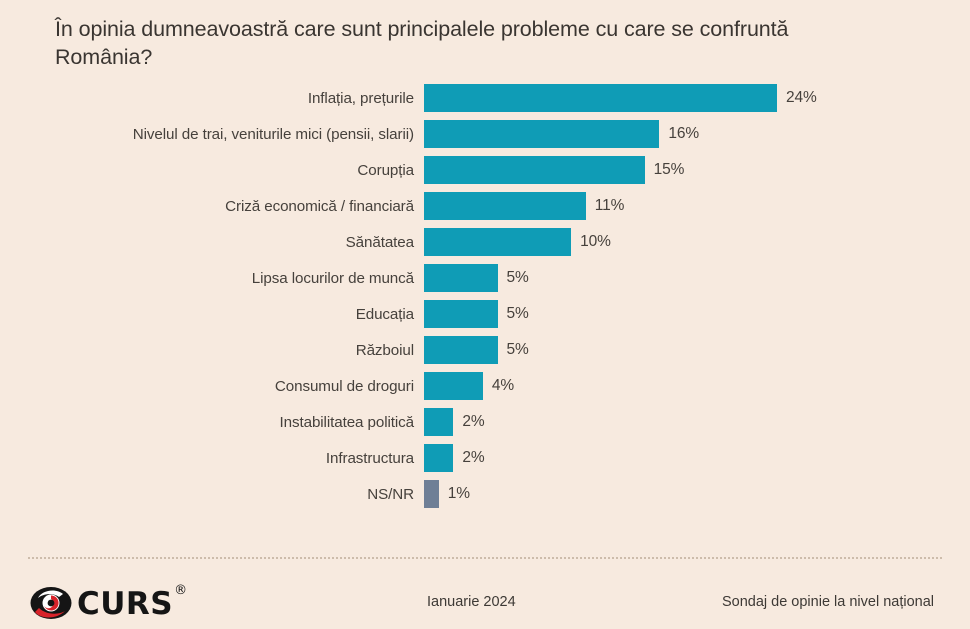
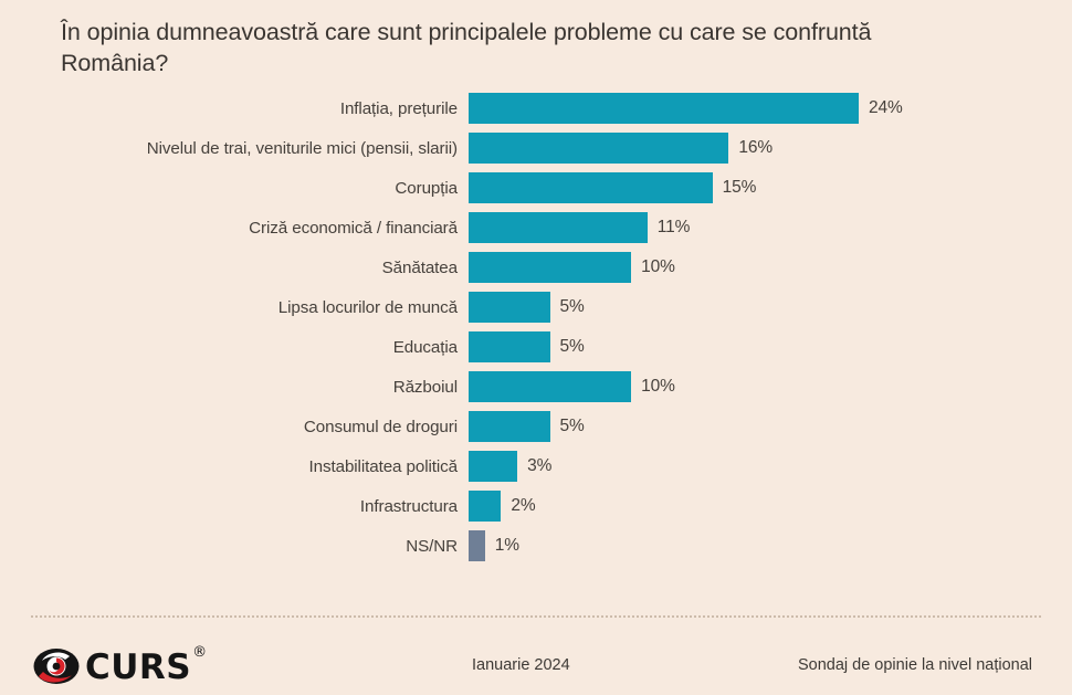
Războiul: 5% -> 10%
Consumul de droguri: 4% -> 5%
Instabilitatea politică: 2% -> 3%
